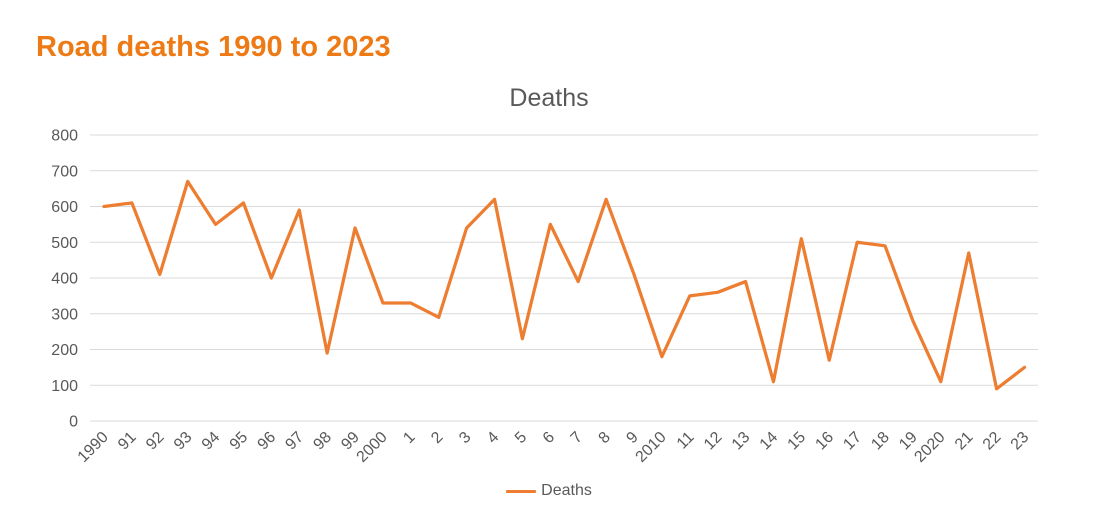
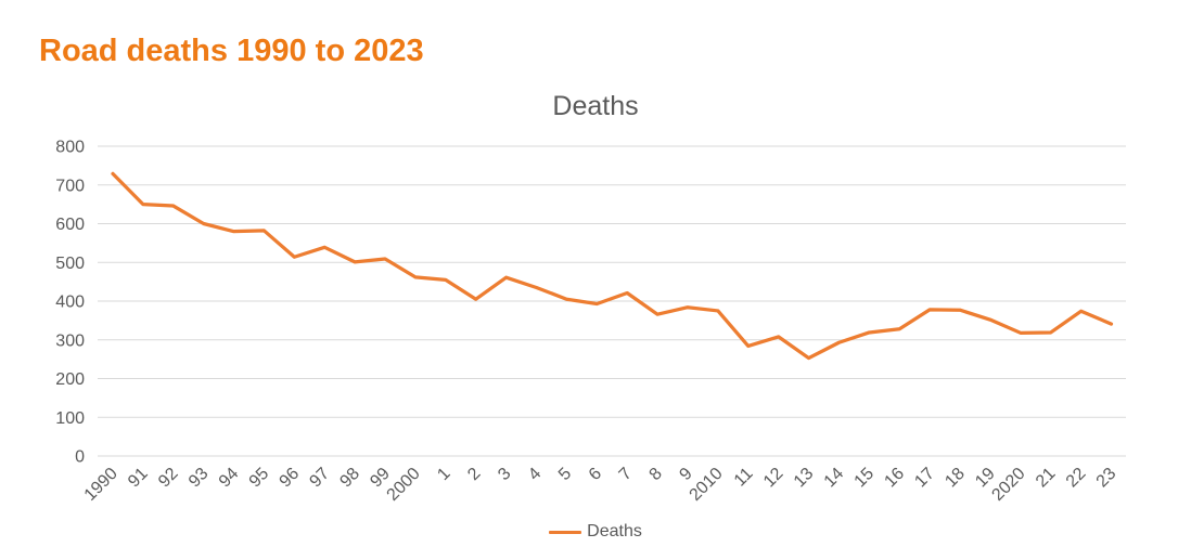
1990: 600 -> 730
91: 610 -> 650
92: 410 -> 650
93: 670 -> 600
94: 550 -> 580
95: 610 -> 580
96: 400 -> 510
97: 590 -> 540
98: 190 -> 500
99: 540 -> 510
2000: 330 -> 460
1: 330 -> 460
2: 290 -> 400
3: 540 -> 460
4: 620 -> 440
5: 230 -> 400
6: 550 -> 390
7: 390 -> 420
8: 620 -> 370
9: 410 -> 380
2010: 180 -> 380
11: 350 -> 280
12: 360 -> 310
13: 390 -> 250
14: 110 -> 290
15: 510 -> 320
16: 170 -> 330
17: 500 -> 380
18: 490 -> 380
19: 280 -> 350
2020: 110 -> 320
21: 470 -> 320
22: 90 -> 370
23: 150 -> 340
